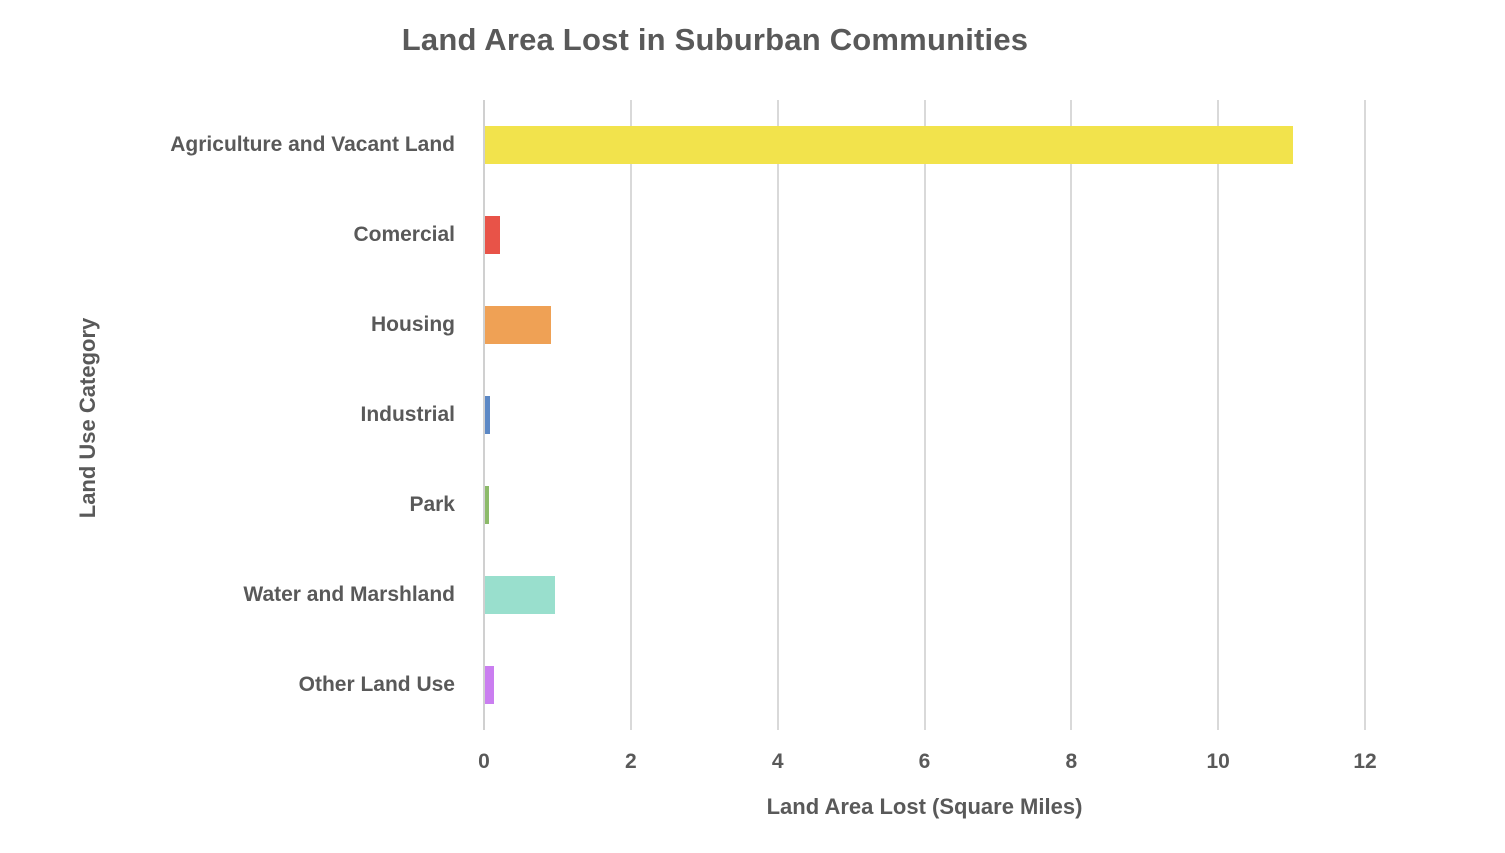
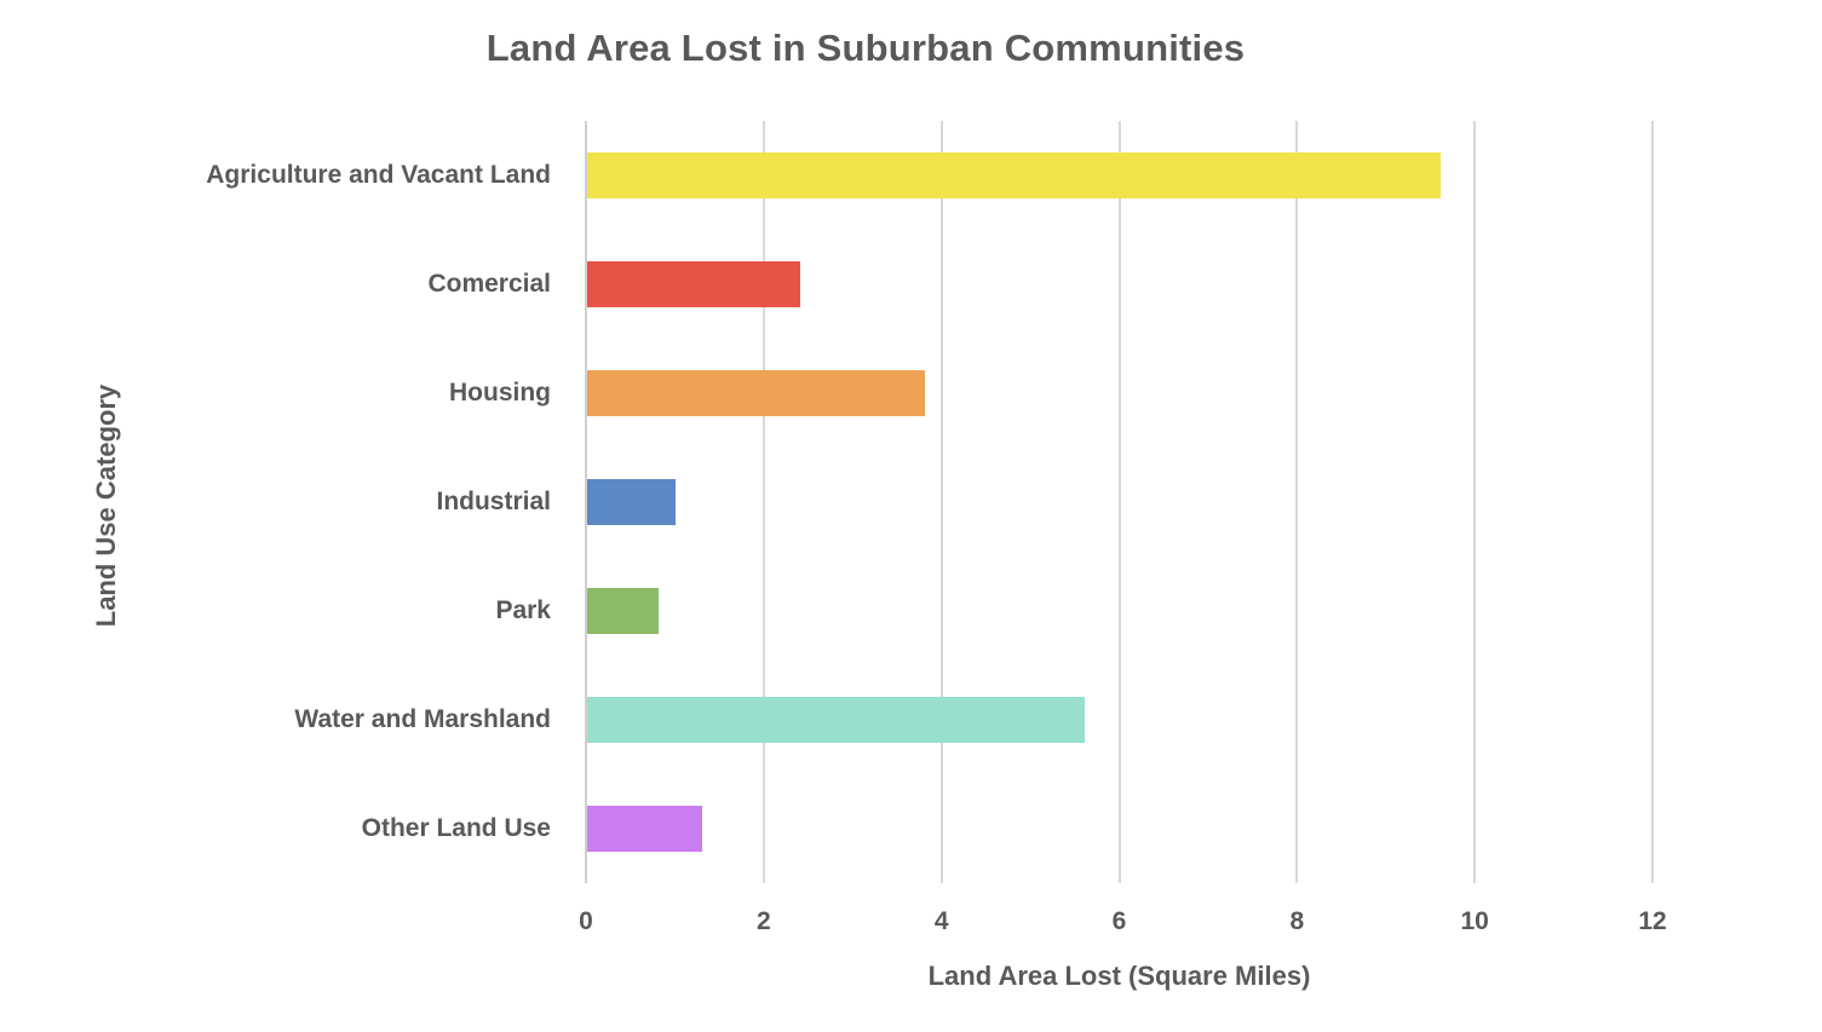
Agriculture and Vacant Land: 11.0 -> 9.6
Comercial: 0.2 -> 2.4
Housing: 0.9 -> 3.8
Industrial: 0.1 -> 1.0
Park: 0.1 -> 0.8
Water and Marshland: 0.9 -> 5.6
Other Land Use: 0.1 -> 1.3
